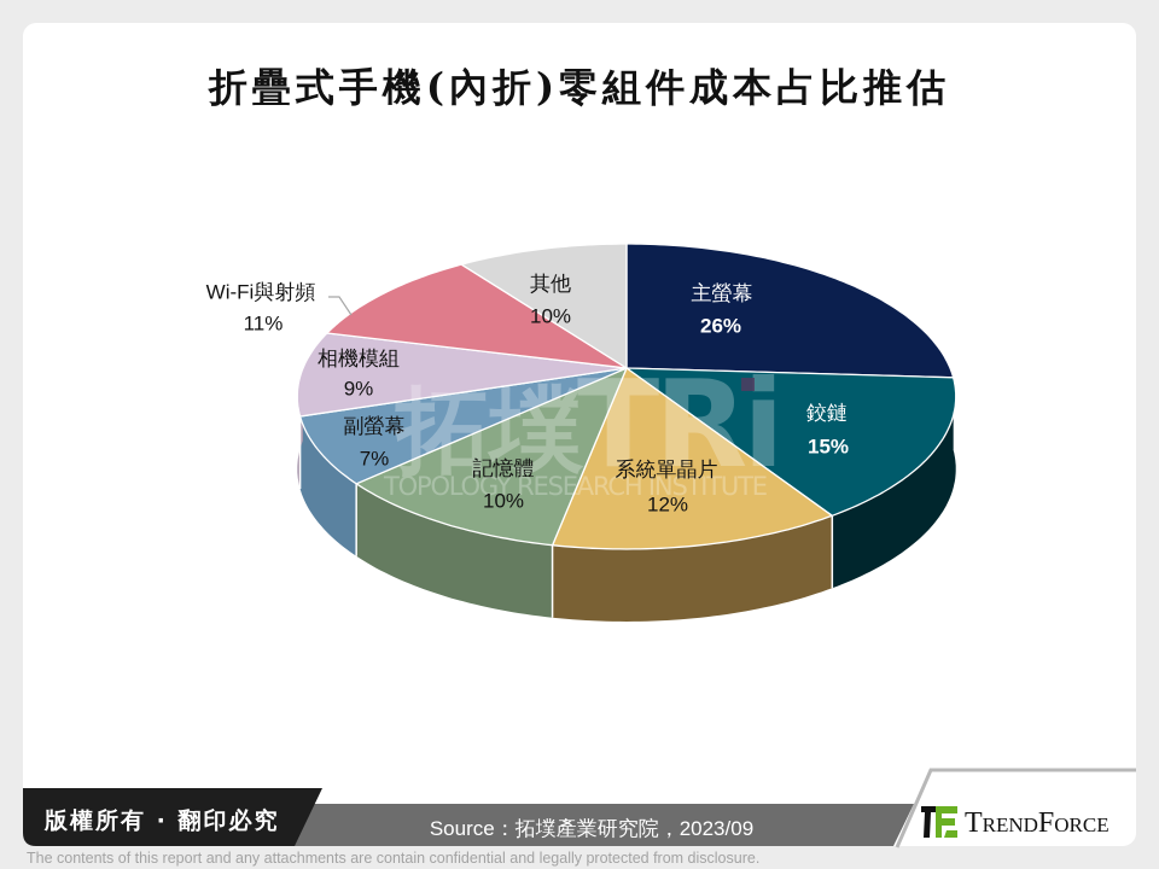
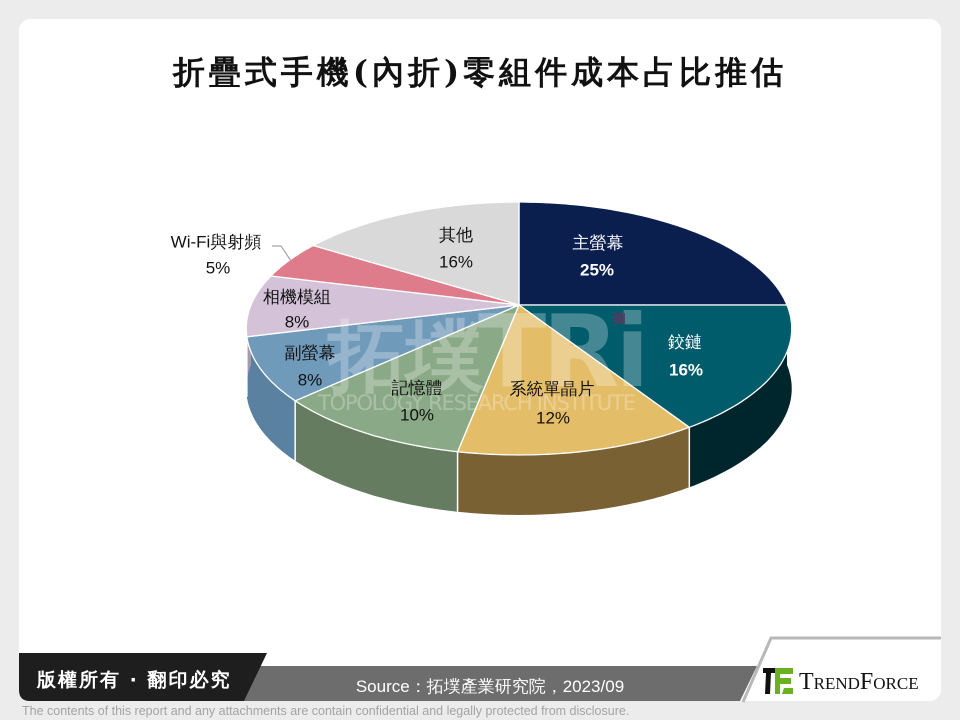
主螢幕: 26% -> 25%
鉸鏈: 15% -> 16%
副螢幕: 7% -> 8%
相機模組: 9% -> 8%
Wi-Fi與射頻: 11% -> 5%
其他: 10% -> 16%
